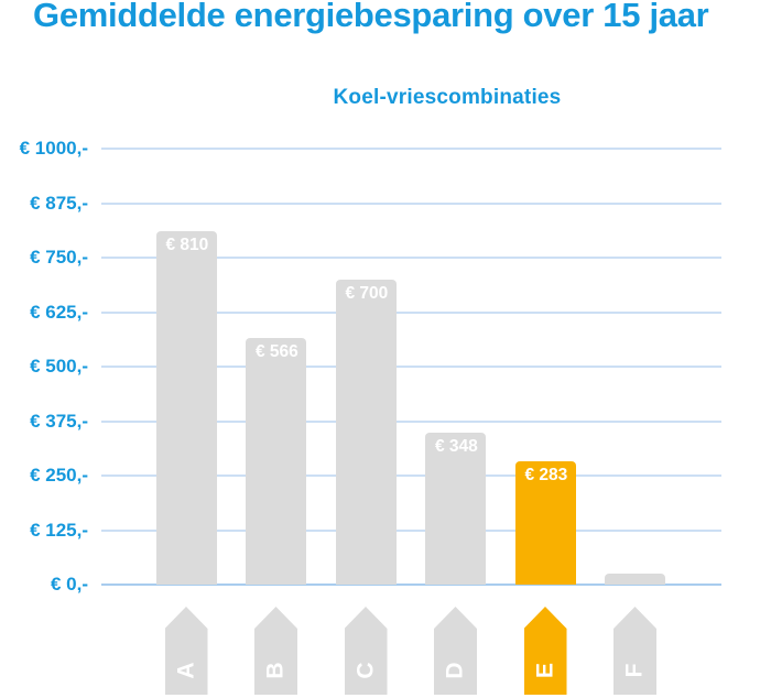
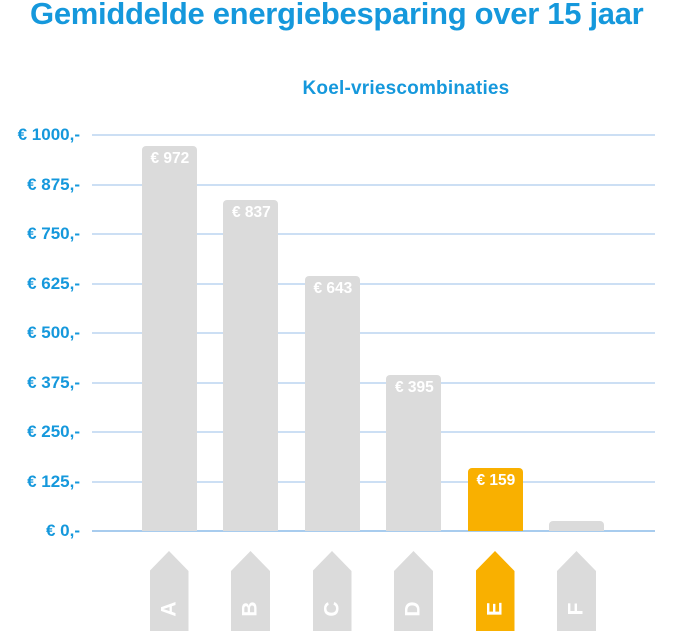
A: 810 -> 972
B: 566 -> 837
C: 700 -> 643
D: 348 -> 395
E: 283 -> 159
